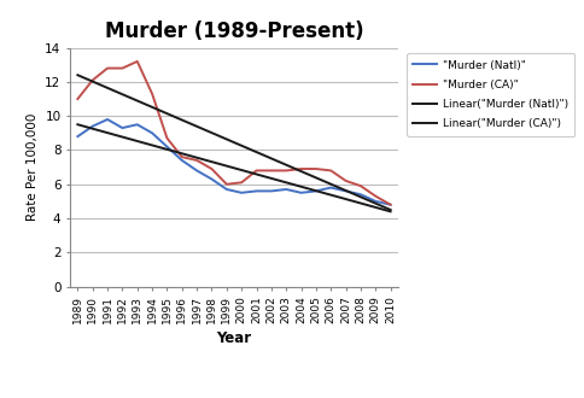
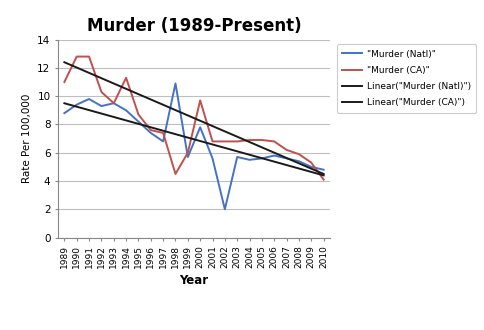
"Murder (CA)"/1990: 12.1 -> 12.8
"Murder (CA)"/1992: 12.8 -> 10.3
"Murder (CA)"/1993: 13.2 -> 9.5
"Murder (Natl)"/1998: 6.3 -> 10.9
"Murder (CA)"/1998: 6.9 -> 4.5
"Murder (Natl)"/2000: 5.5 -> 7.8
"Murder (CA)"/2000: 6.1 -> 9.7
"Murder (Natl)"/2002: 5.6 -> 2.0
"Murder (CA)"/2010: 4.8 -> 4.1
